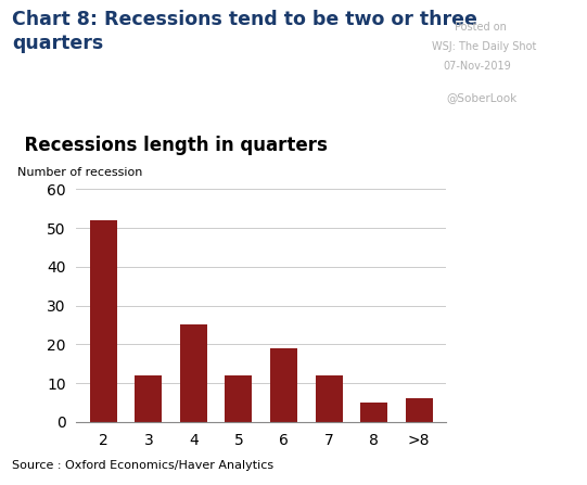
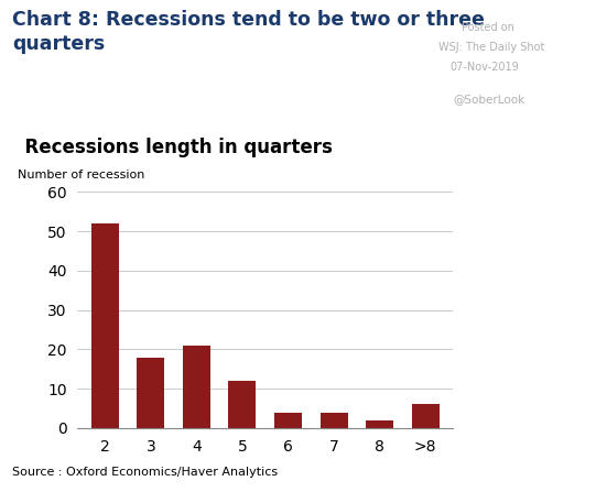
3: 12 -> 18
4: 25 -> 21
6: 19 -> 4
7: 12 -> 4
8: 5 -> 2
